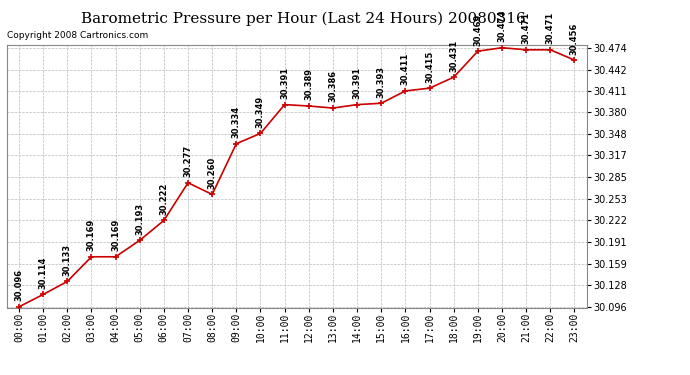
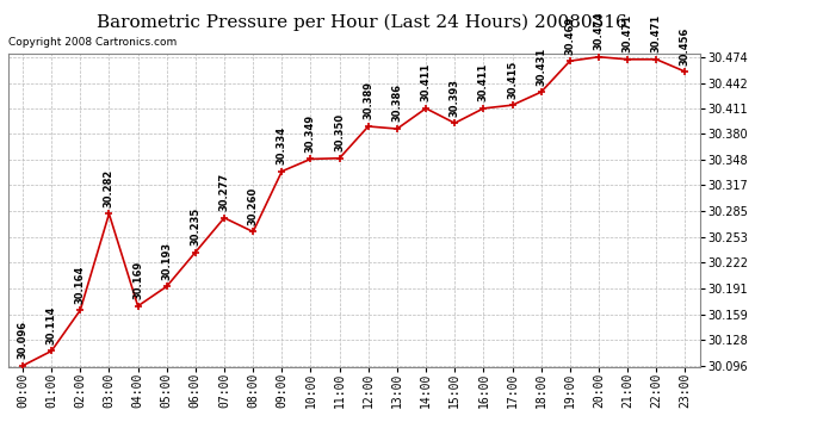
02:00: 30.133 -> 30.164
03:00: 30.169 -> 30.282
06:00: 30.222 -> 30.235
11:00: 30.391 -> 30.350
14:00: 30.391 -> 30.411
